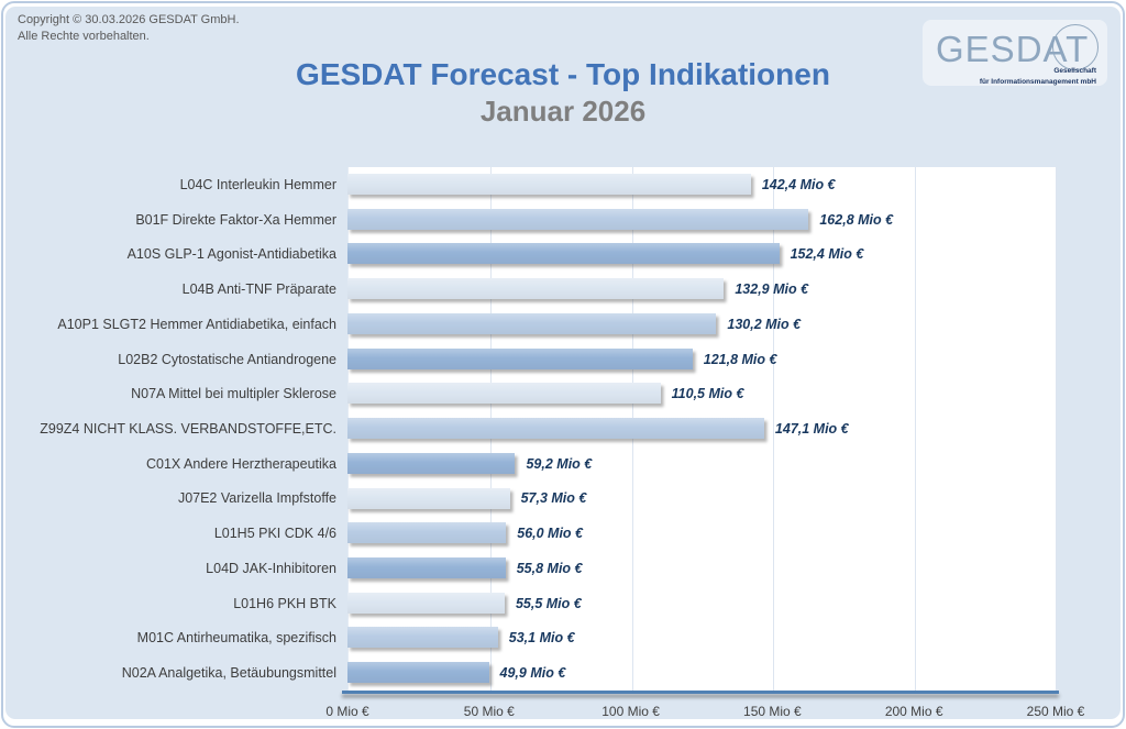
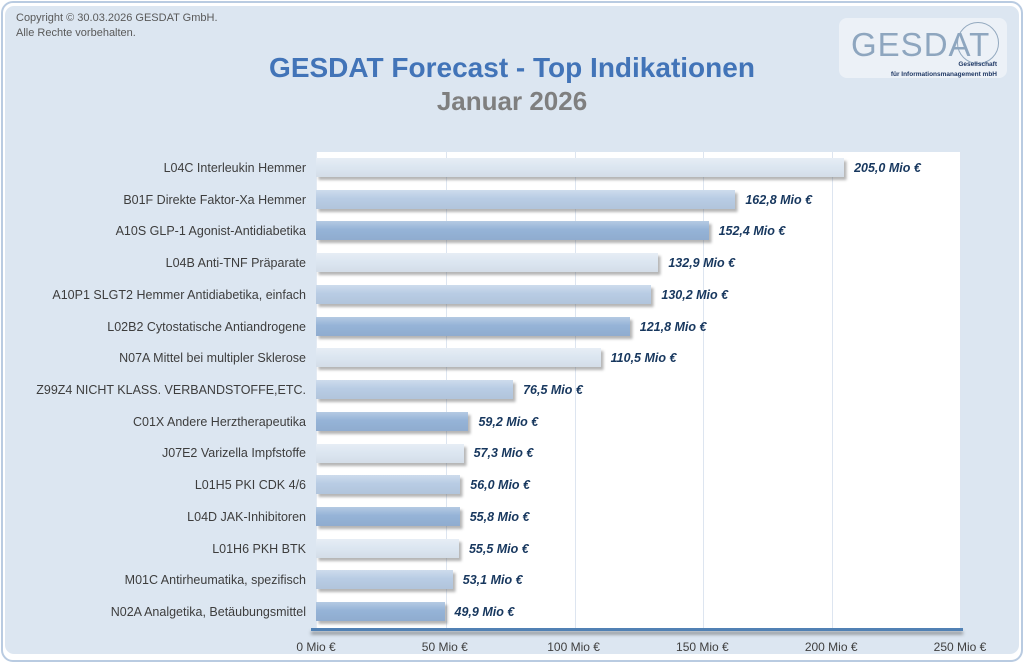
L04C Interleukin Hemmer: 142,4 -> 205,0
Z99Z4 NICHT KLASS. VERBANDSTOFFE,ETC.: 147,1 -> 76,5
